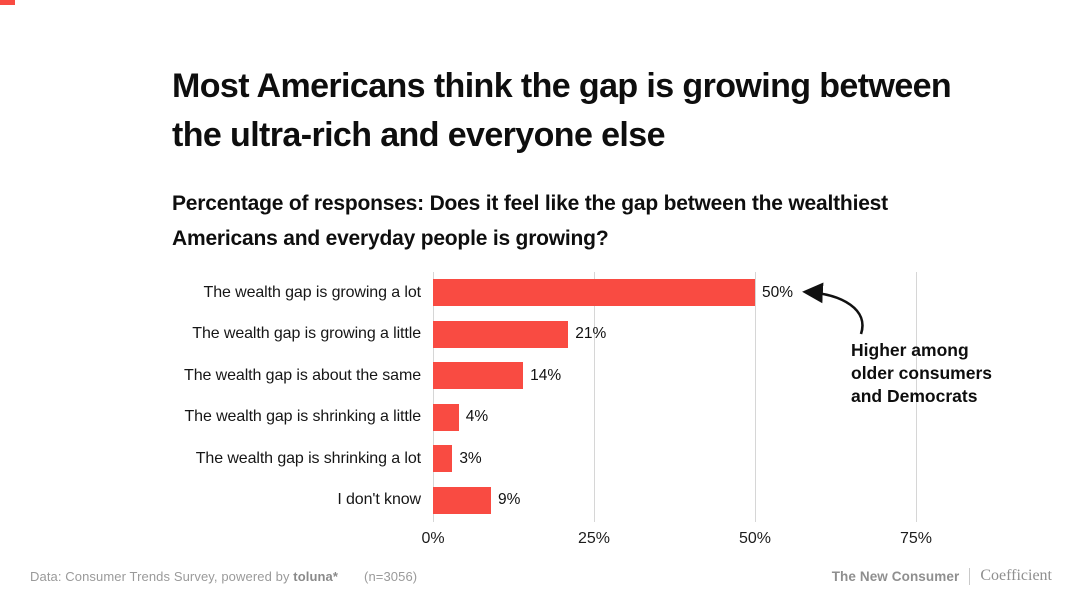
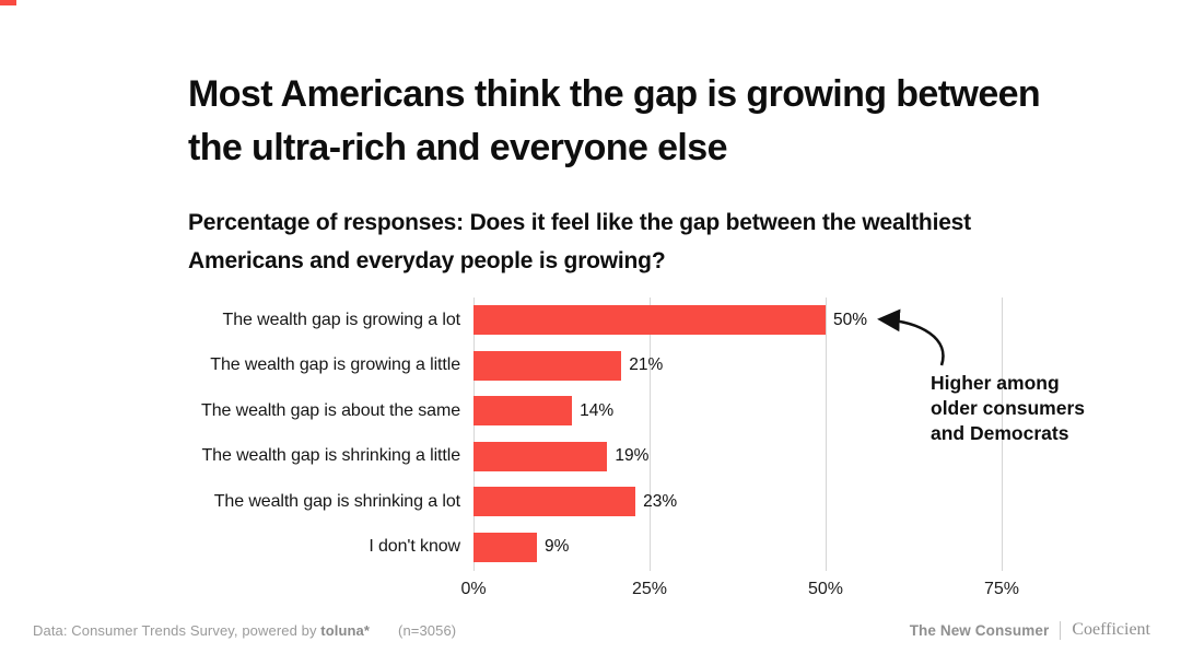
The wealth gap is shrinking a little: 4% -> 19%
The wealth gap is shrinking a lot: 3% -> 23%
